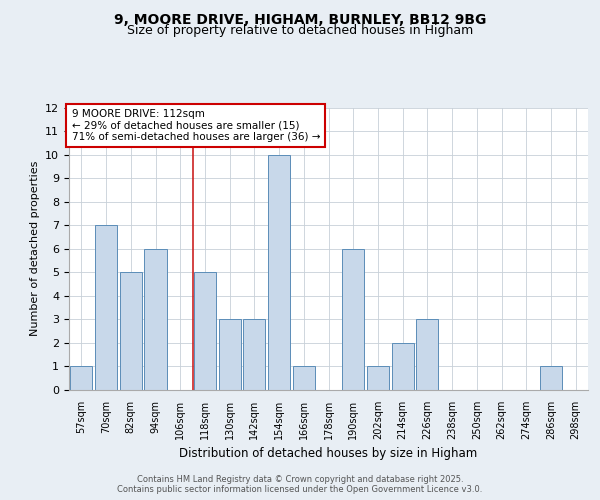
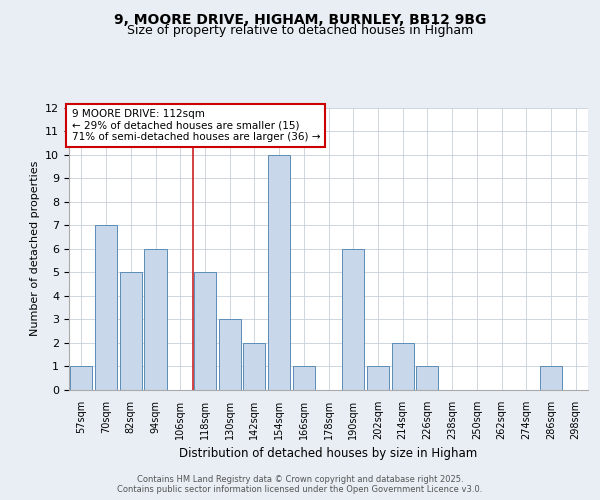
142sqm: 3 -> 2
226sqm: 3 -> 1
